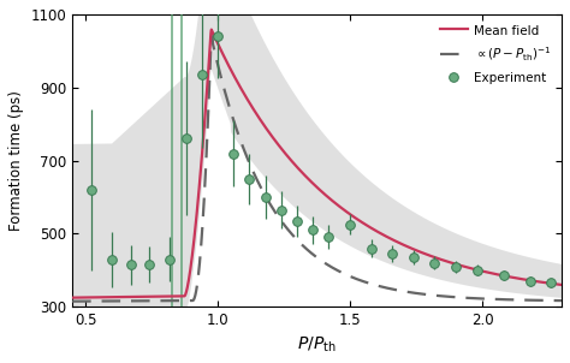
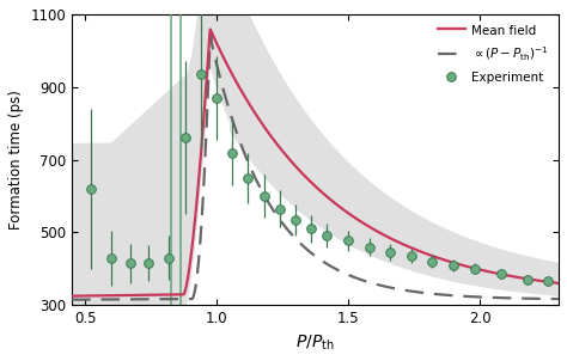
Experiment/1.0: 1040 -> 870
Experiment/1.5: 525 -> 478
